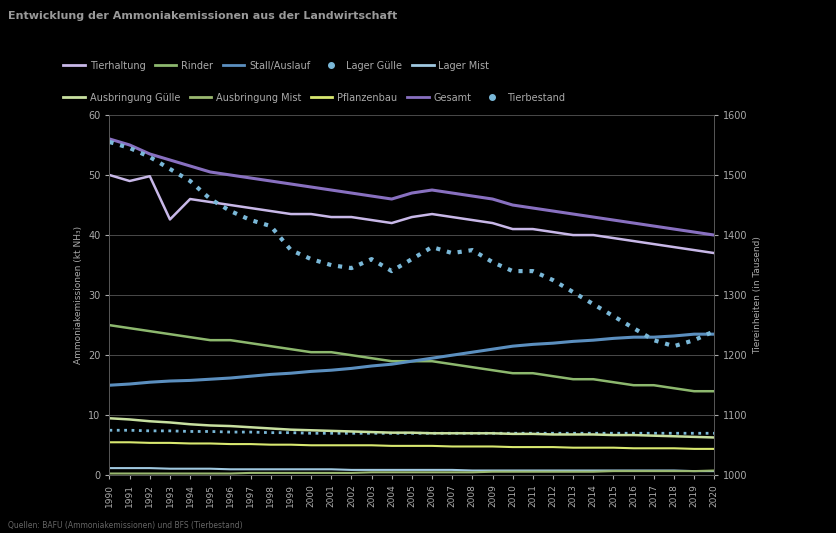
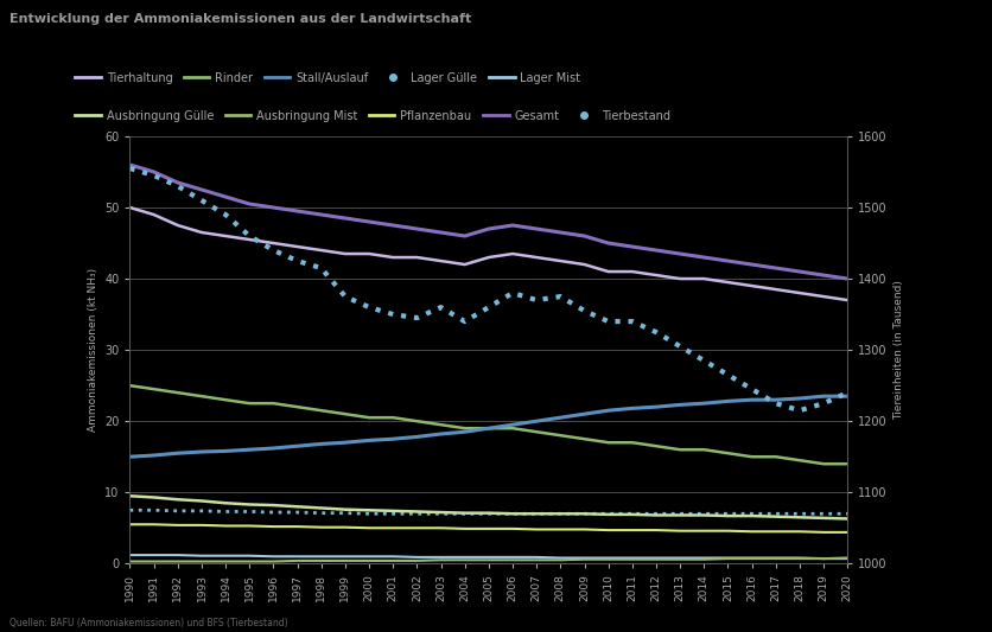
Tierhaltung/1992: 49.8 -> 47.5
Tierhaltung/1993: 42.6 -> 46.5
